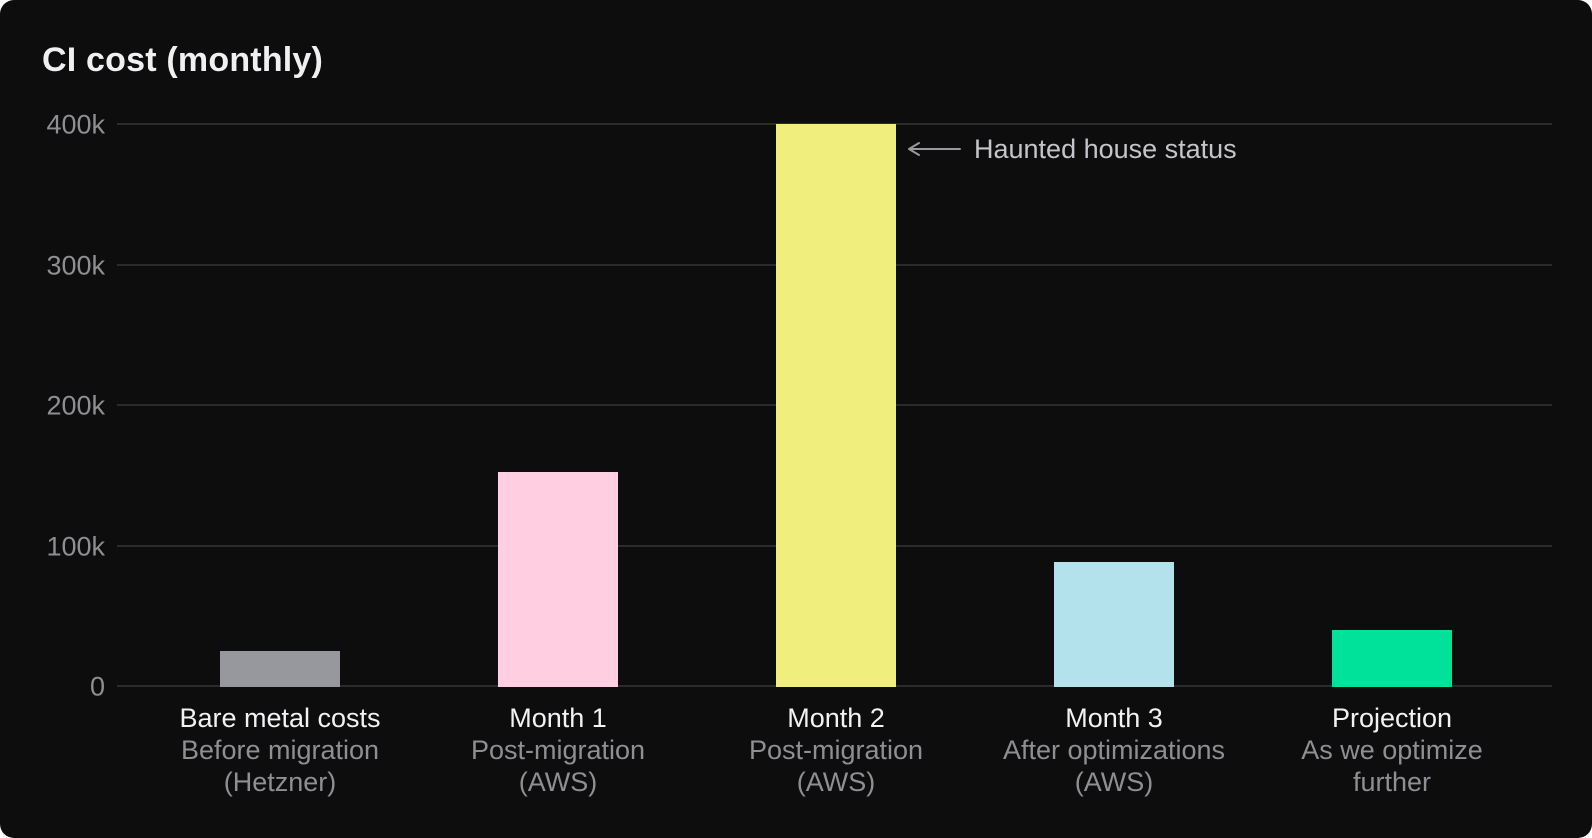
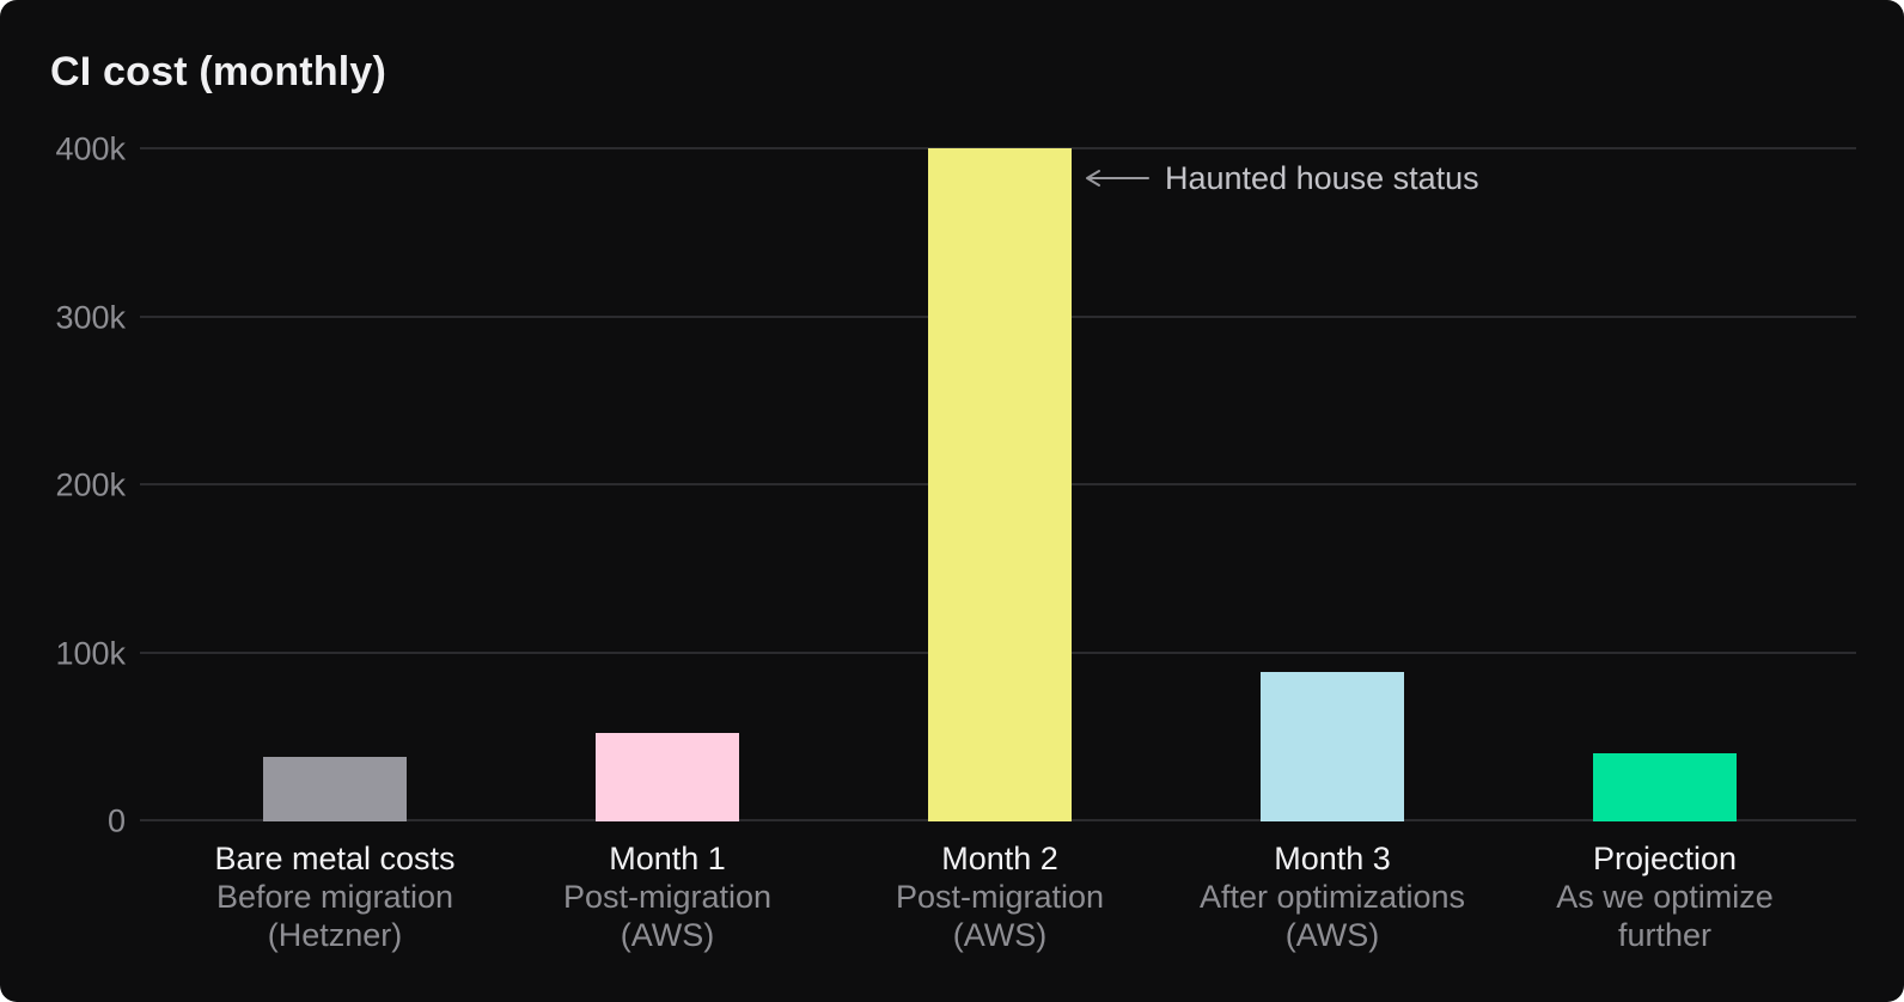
Bare metal costs: 25k -> 38k
Month 1: 152k -> 52k
